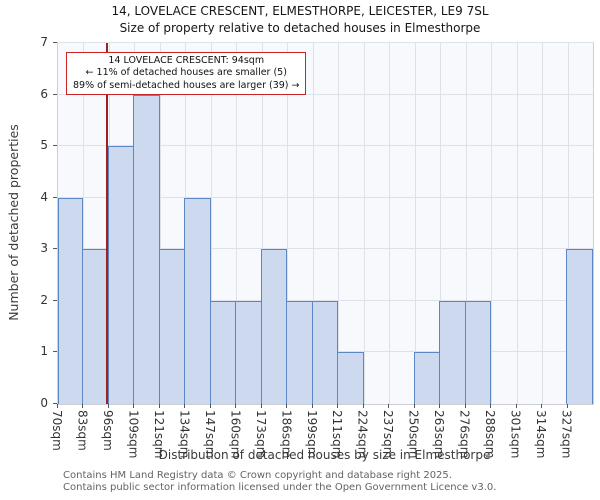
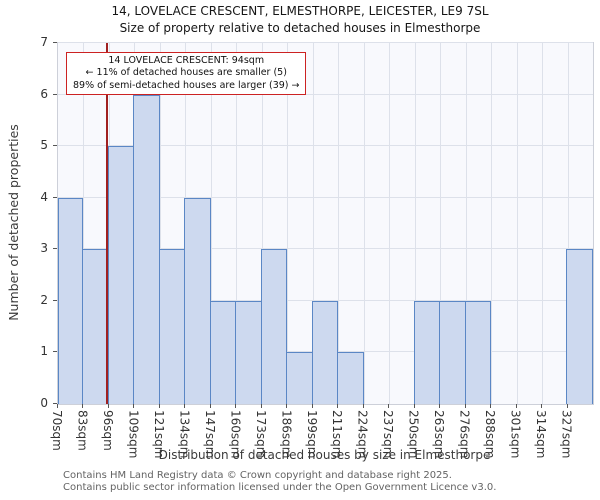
186sqm: 2 -> 1
250sqm: 1 -> 2
